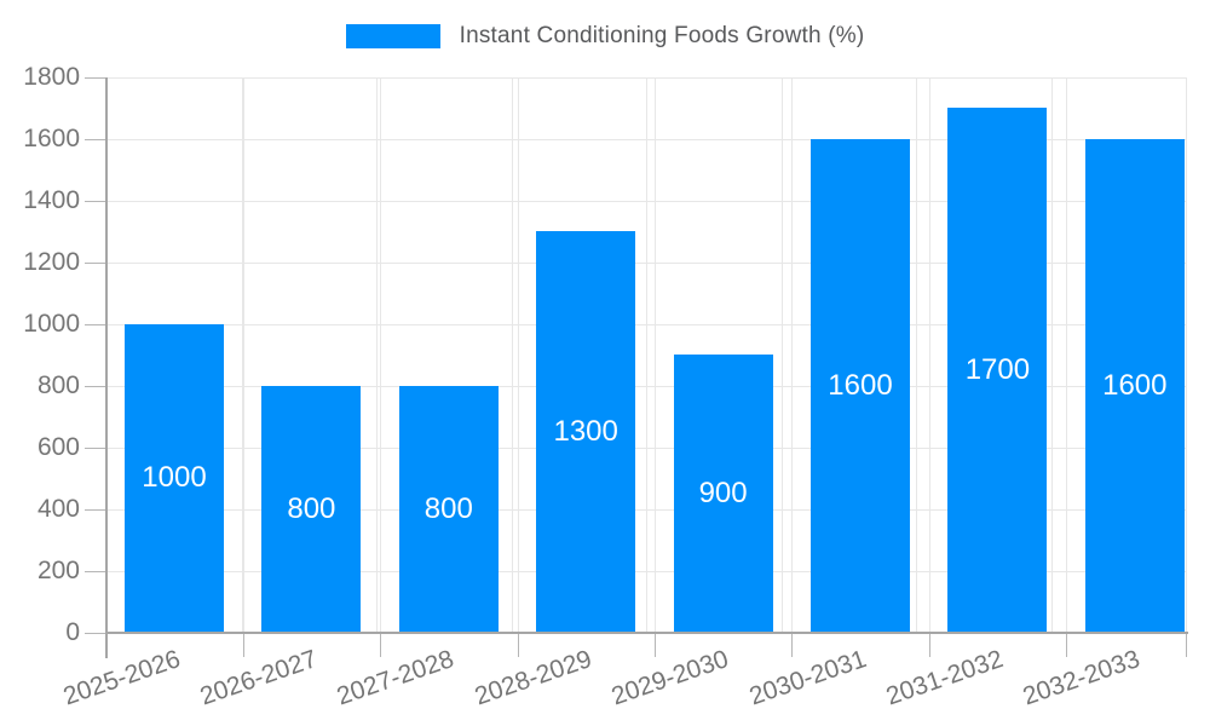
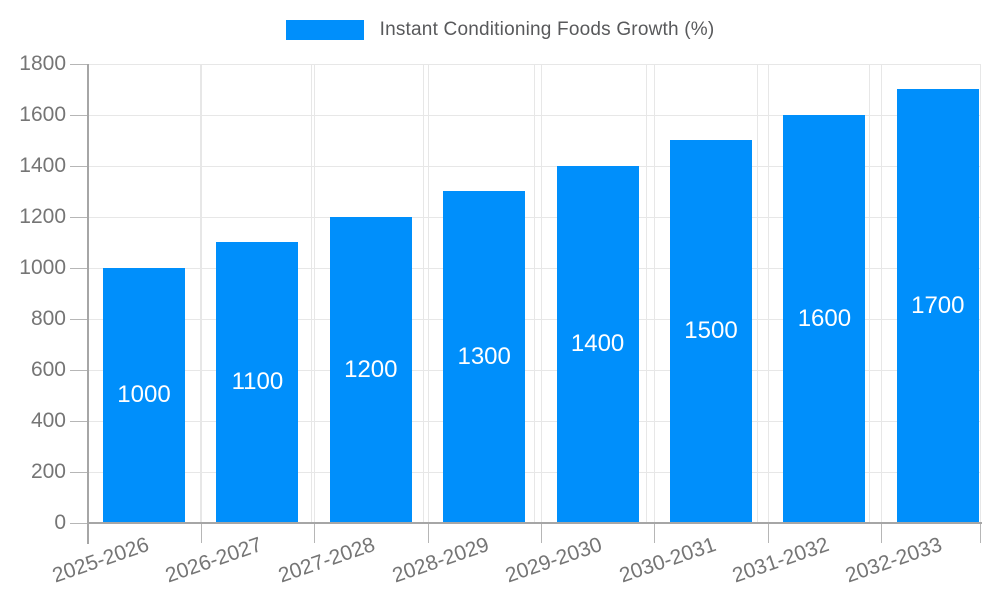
2026-2027: 800 -> 1100
2027-2028: 800 -> 1200
2029-2030: 900 -> 1400
2030-2031: 1600 -> 1500
2031-2032: 1700 -> 1600
2032-2033: 1600 -> 1700
